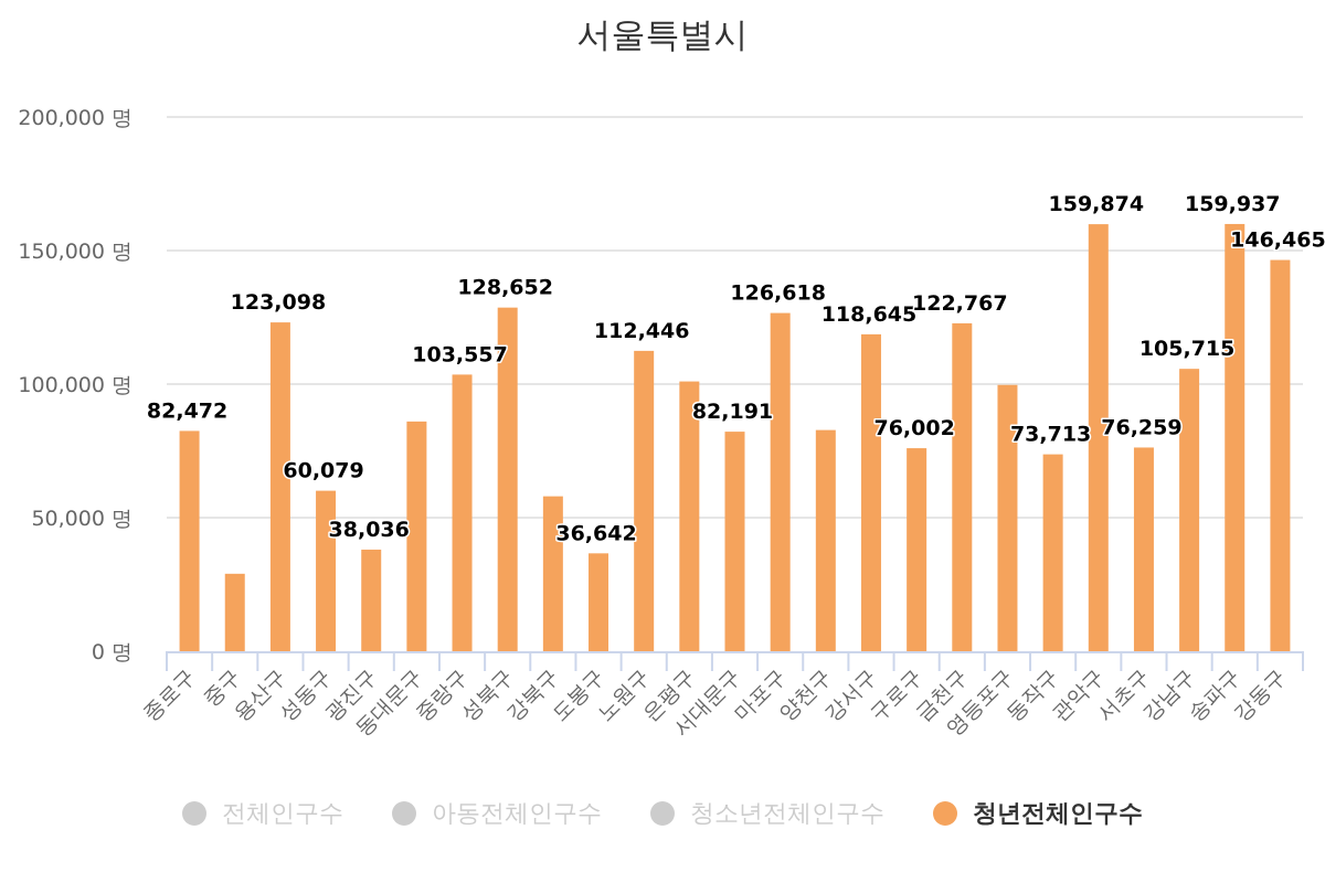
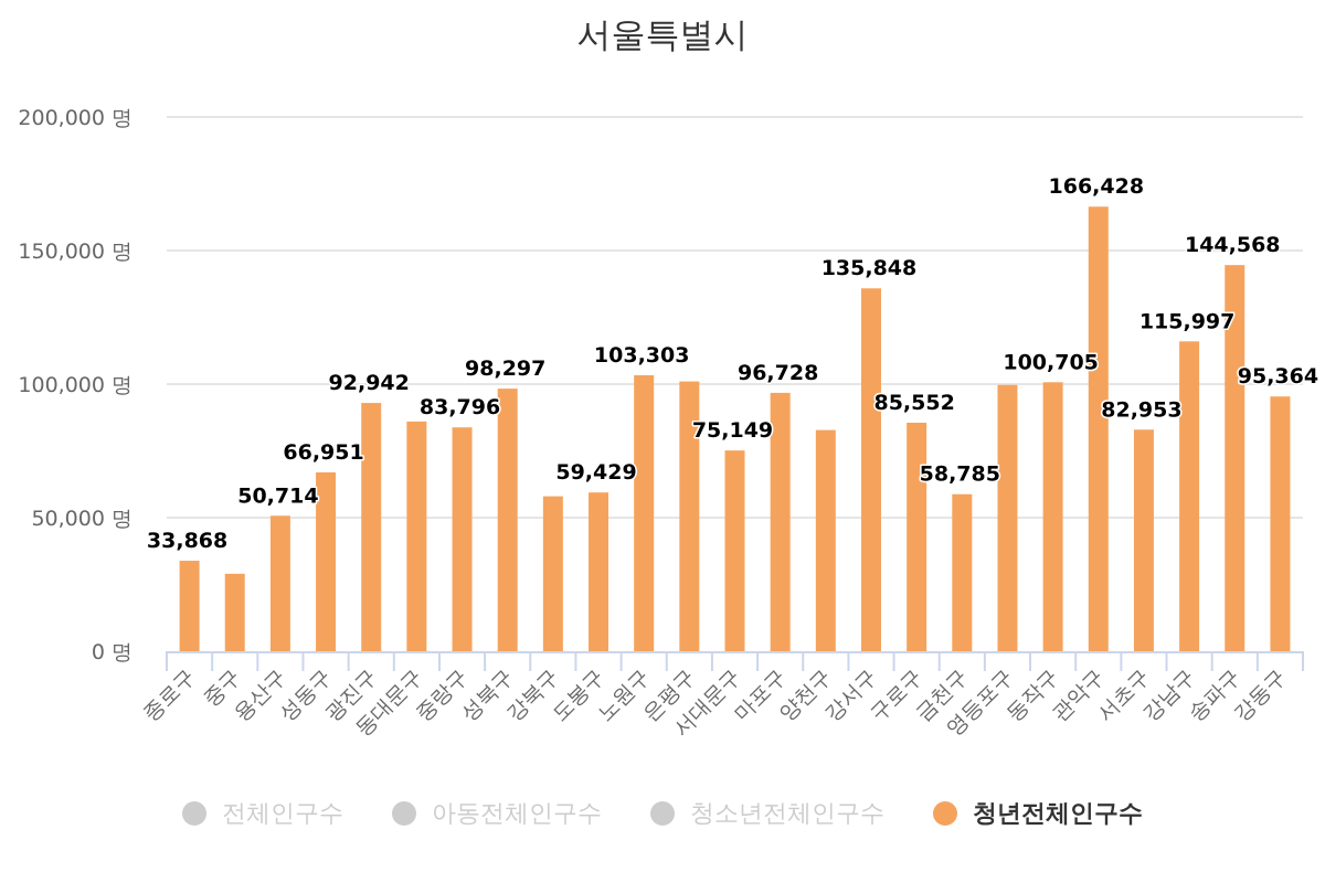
종로구: 82,472 -> 33,868
용산구: 123,098 -> 50,714
성동구: 60,079 -> 66,951
광진구: 38,036 -> 92,942
중랑구: 103,557 -> 83,796
성북구: 128,652 -> 98,297
도봉구: 36,642 -> 59,429
노원구: 112,446 -> 103,303
서대문구: 82,191 -> 75,149
마포구: 126,618 -> 96,728
강서구: 118,645 -> 135,848
구로구: 76,002 -> 85,552
금천구: 122,767 -> 58,785
동작구: 73,713 -> 100,705
관악구: 159,874 -> 166,428
서초구: 76,259 -> 82,953
강남구: 105,715 -> 115,997
송파구: 159,937 -> 144,568
강동구: 146,465 -> 95,364
